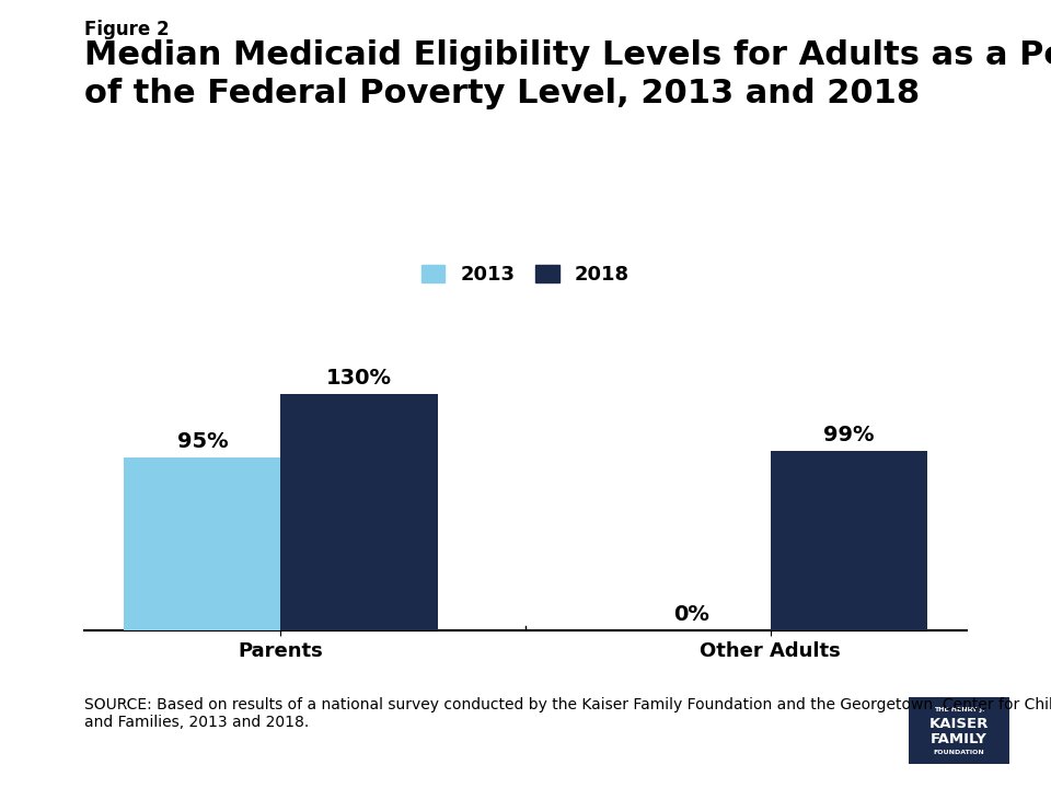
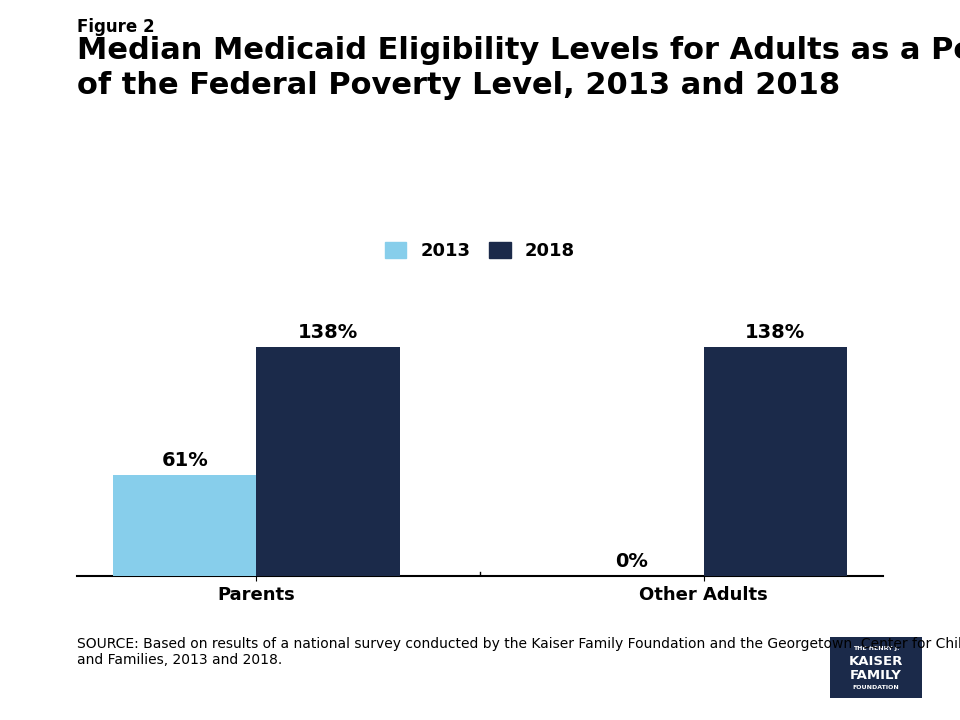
2013/Parents: 95% -> 61%
2018/Parents: 130% -> 138%
2018/Other Adults: 99% -> 138%
